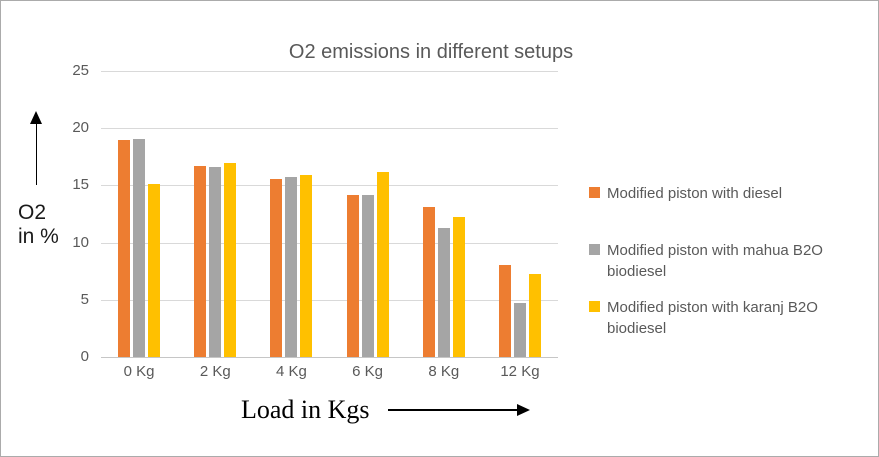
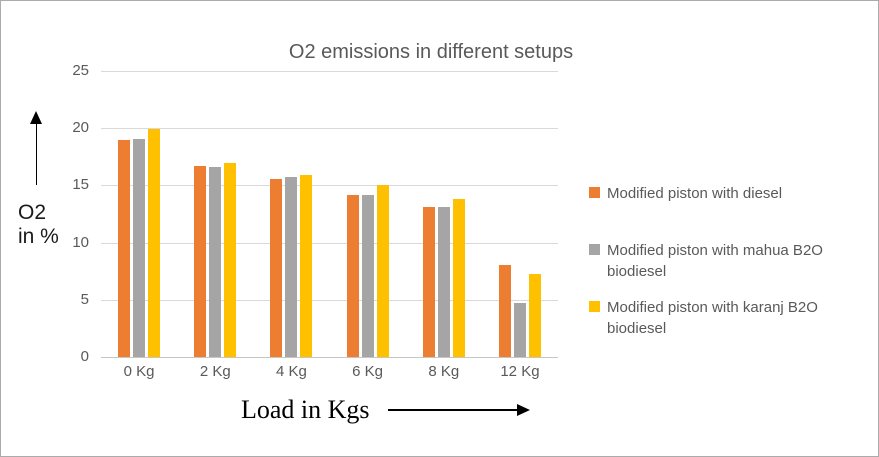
Modified piston with karanj B2O biodiesel/0 Kg: 15.1 -> 19.9
Modified piston with karanj B2O biodiesel/6 Kg: 16.2 -> 15.0
Modified piston with mahua B2O biodiesel/8 Kg: 11.3 -> 13.1
Modified piston with karanj B2O biodiesel/8 Kg: 12.2 -> 13.8
